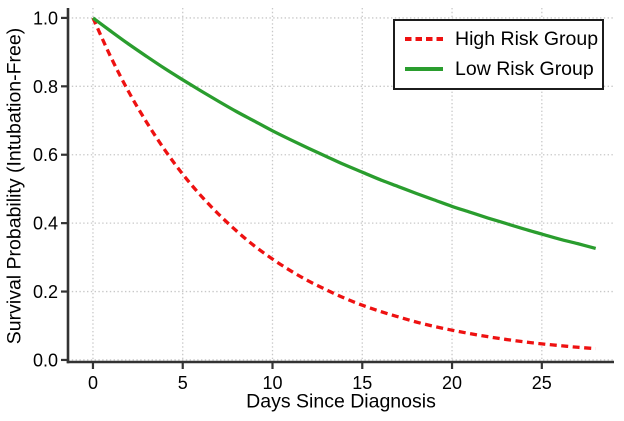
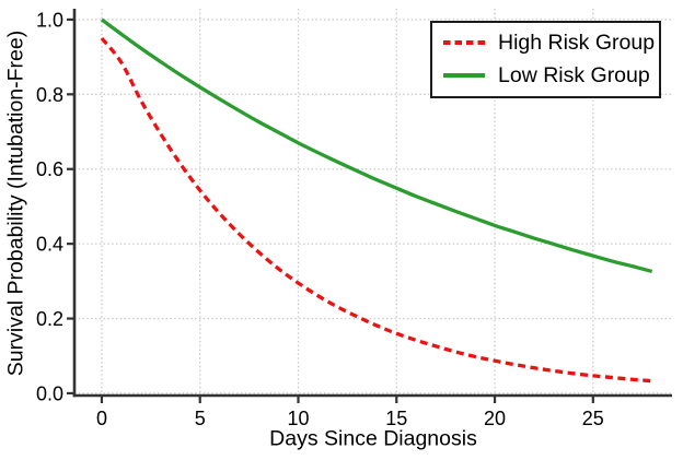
High Risk Group/0: 1.00 -> 0.95
